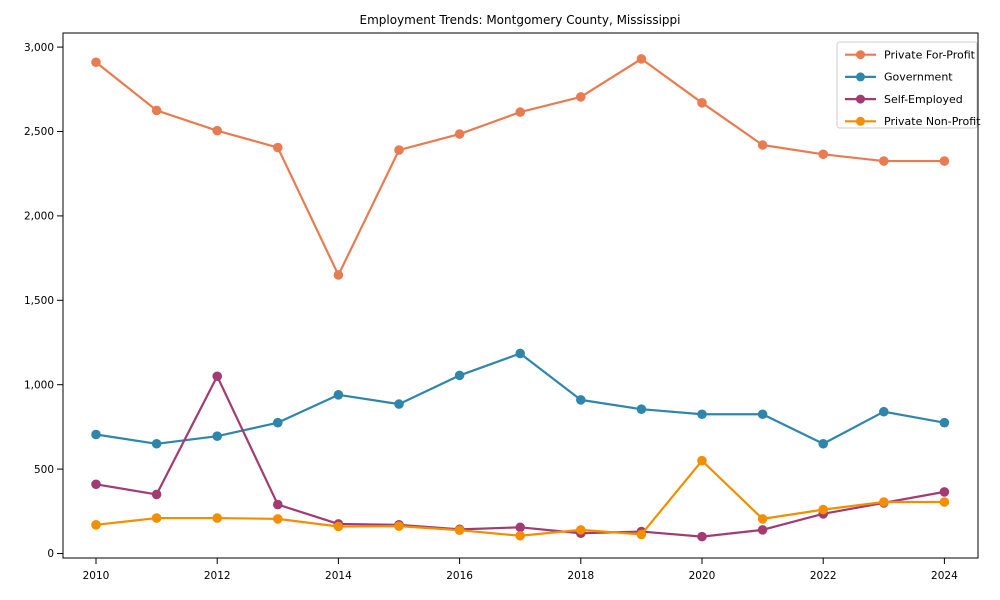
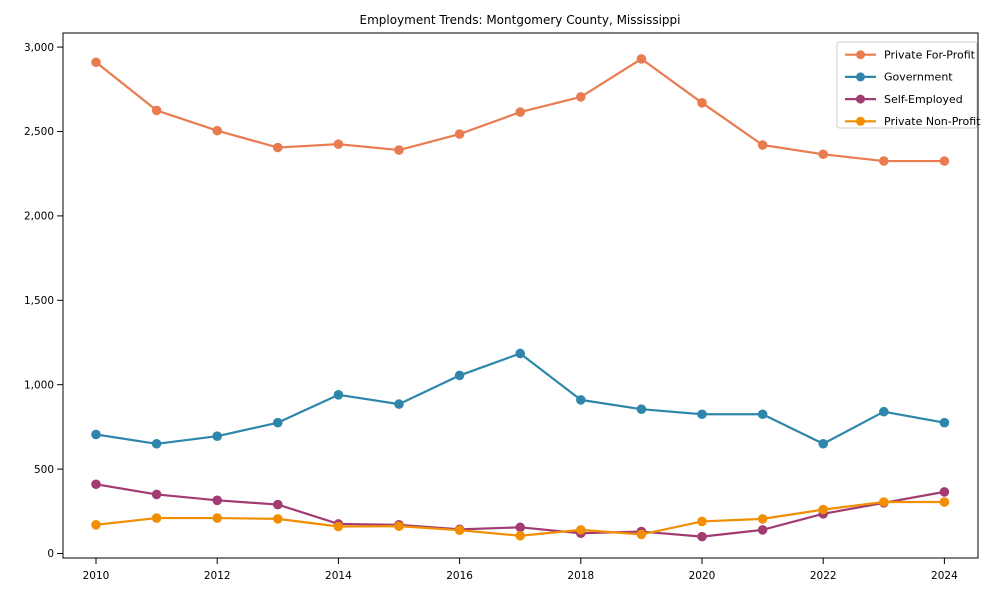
Self-Employed/2012: 1050 -> 320
Private For-Profit/2014: 1650 -> 2420
Private Non-Profit/2020: 550 -> 190
